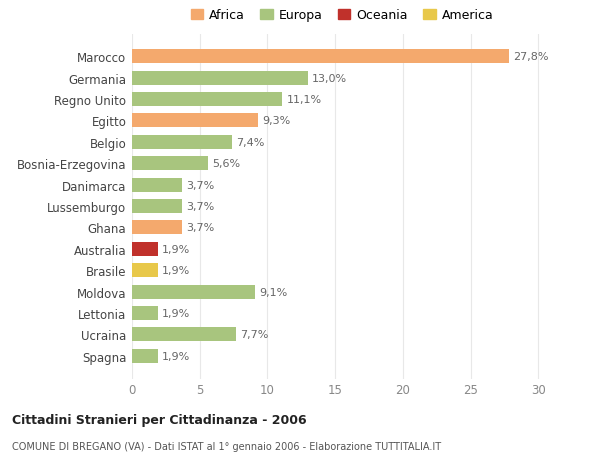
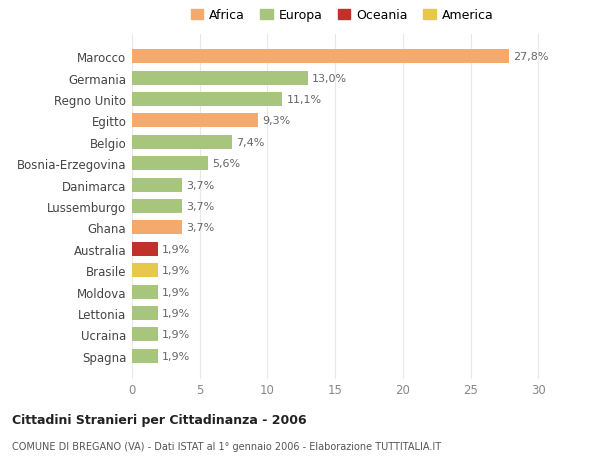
Moldova: 9,1% -> 1,9%
Ucraina: 7,7% -> 1,9%
